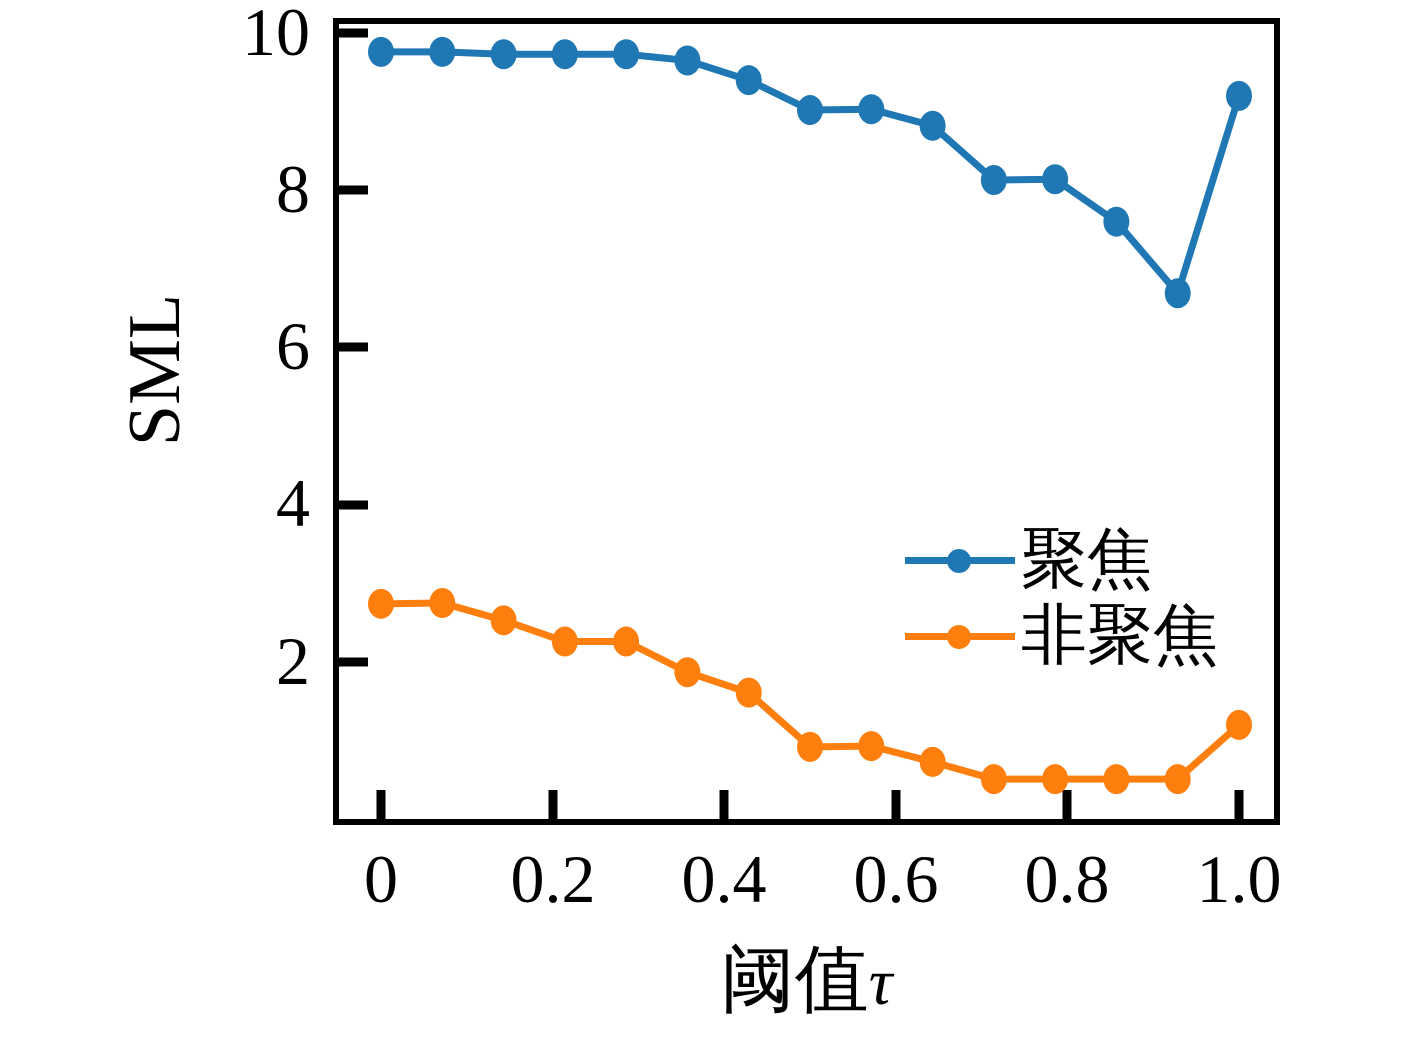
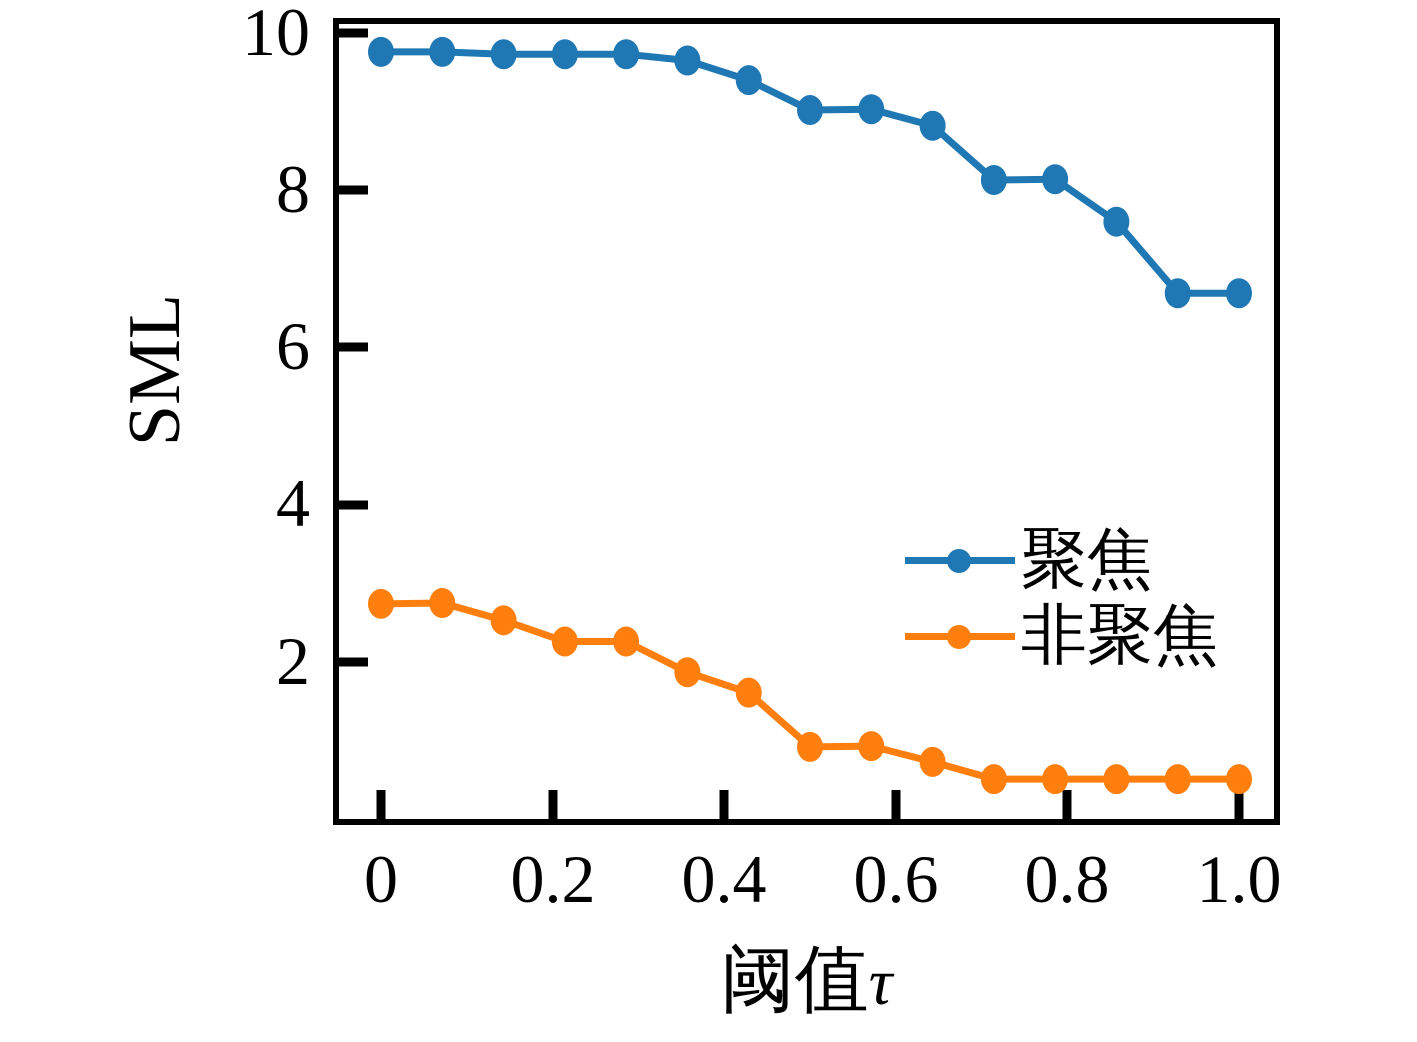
聚焦/1.0: 9,2 -> 6,7
非聚焦/1.0: 1,2 -> 0,5
